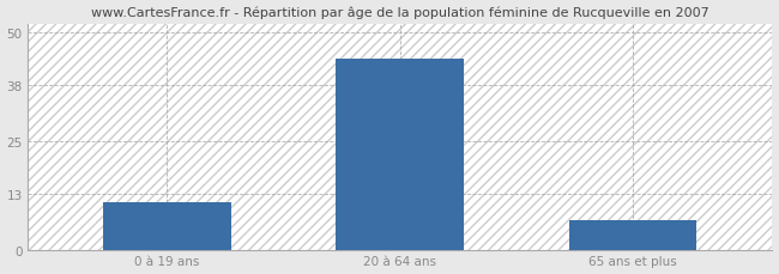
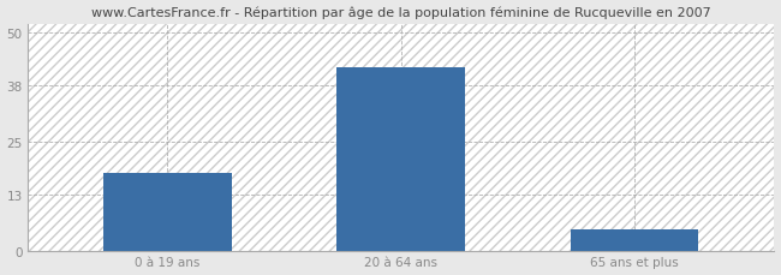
0 à 19 ans: 11 -> 18
20 à 64 ans: 44 -> 42
65 ans et plus: 7 -> 5
